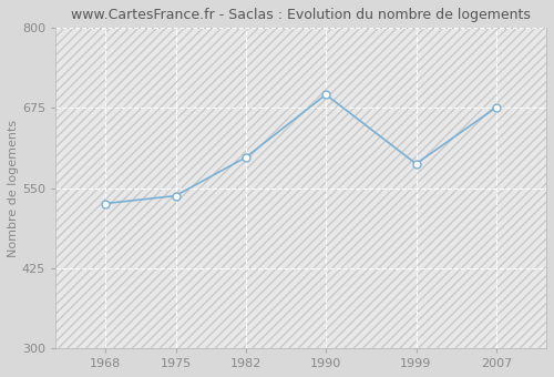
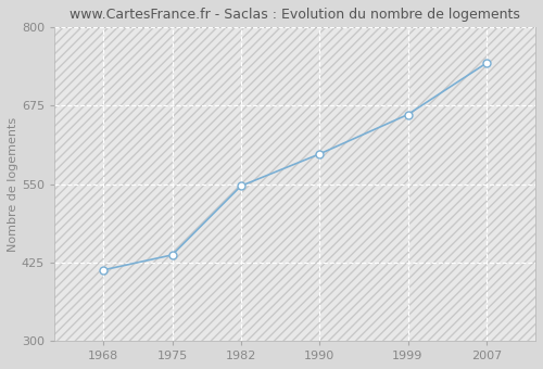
1968: 526 -> 413
1975: 538 -> 437
1982: 598 -> 547
1990: 696 -> 598
1999: 588 -> 661
2007: 676 -> 743
